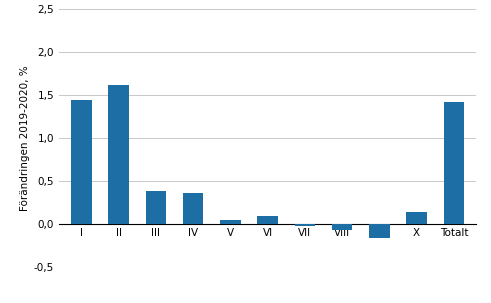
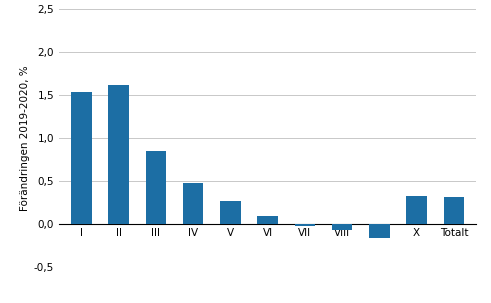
I: 1,44 -> 1,54
III: 0,38 -> 0,85
IV: 0,36 -> 0,47
V: 0,04 -> 0,27
X: 0,14 -> 0,32
Totalt: 1,42 -> 0,31
